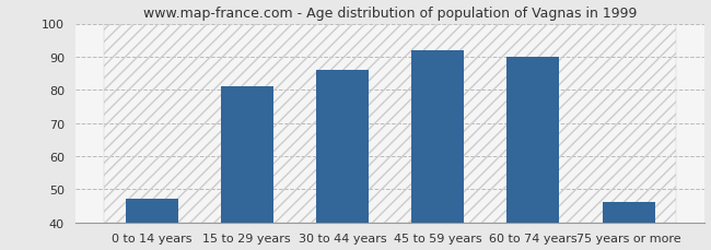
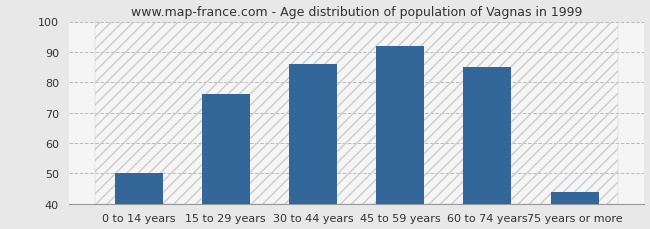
0 to 14 years: 47 -> 50
15 to 29 years: 81 -> 76
60 to 74 years: 90 -> 85
75 years or more: 46 -> 44
